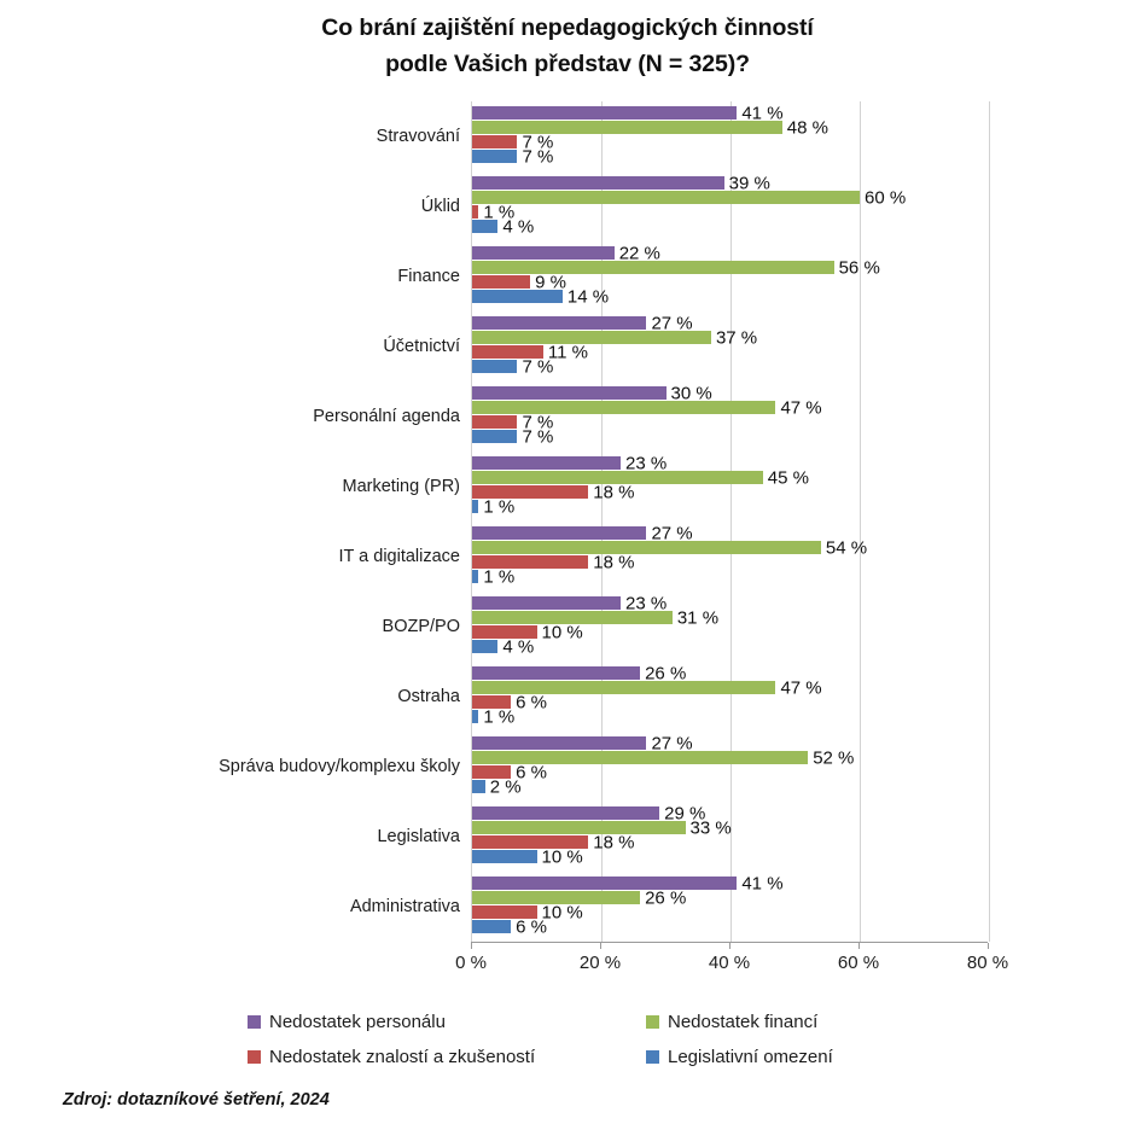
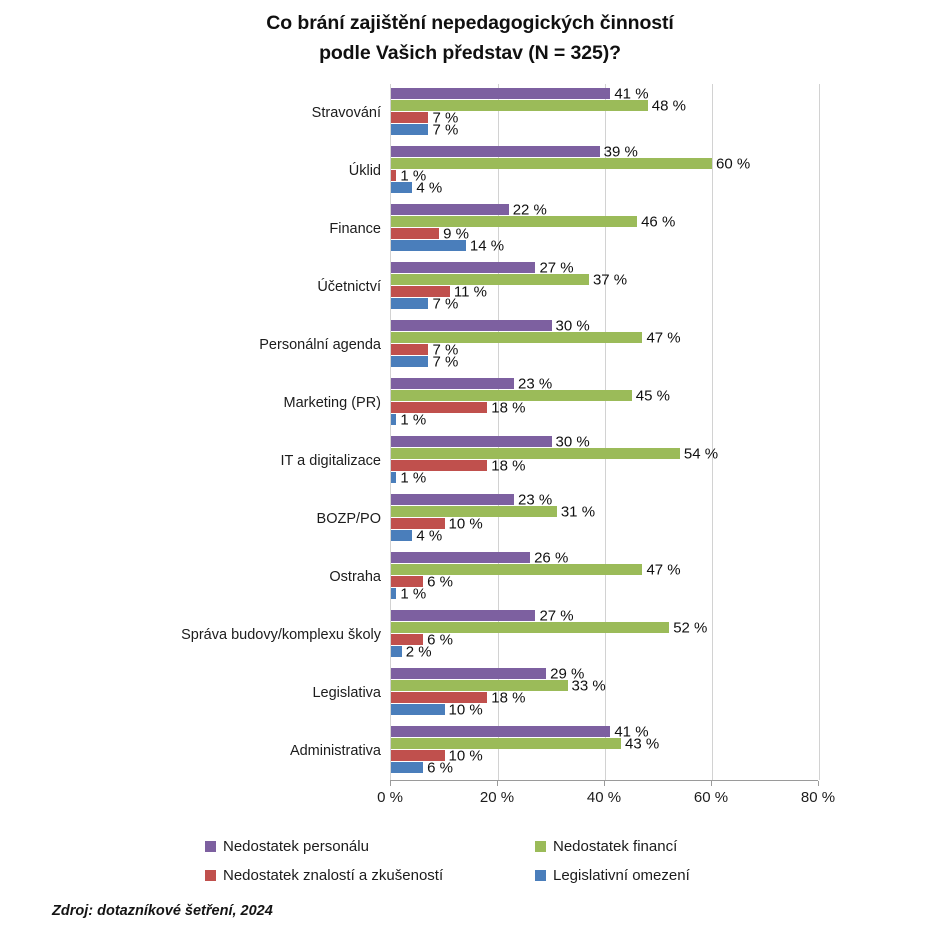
Nedostatek financí/Finance: 56 -> 46
Nedostatek personálu/IT a digitalizace: 27 -> 30
Nedostatek financí/Administrativa: 26 -> 43
